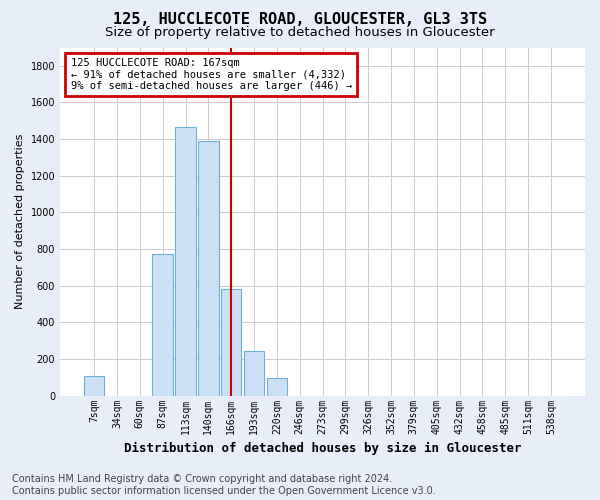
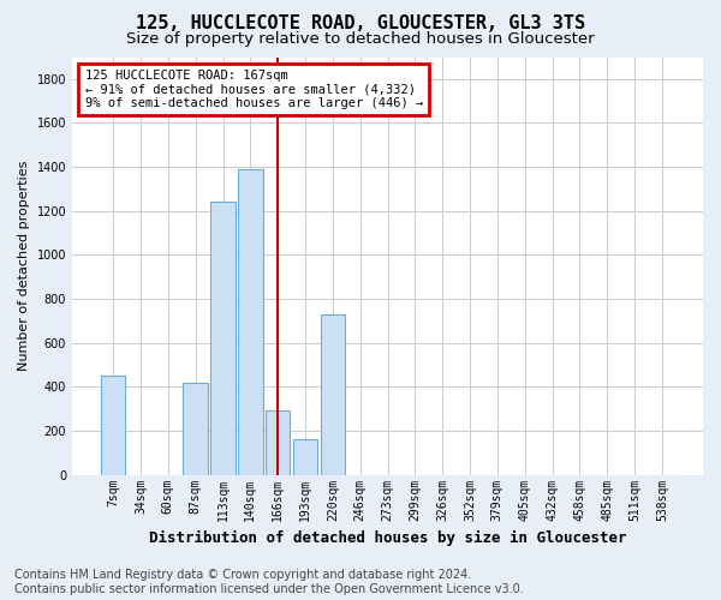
7sqm: 100 -> 450
87sqm: 780 -> 420
113sqm: 1460 -> 1240
166sqm: 580 -> 290
193sqm: 240 -> 160
220sqm: 100 -> 730
